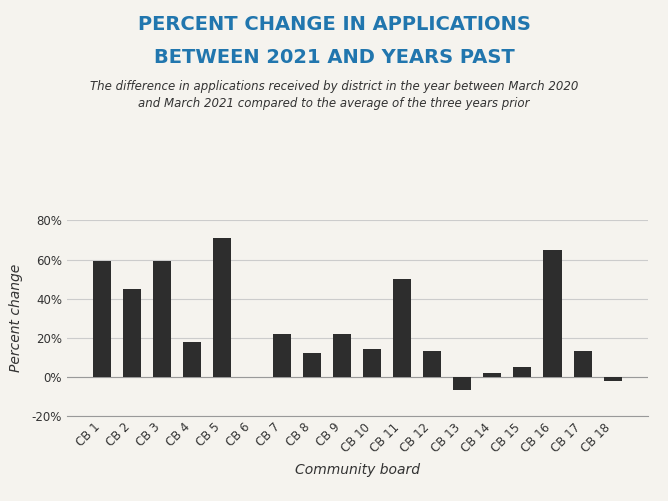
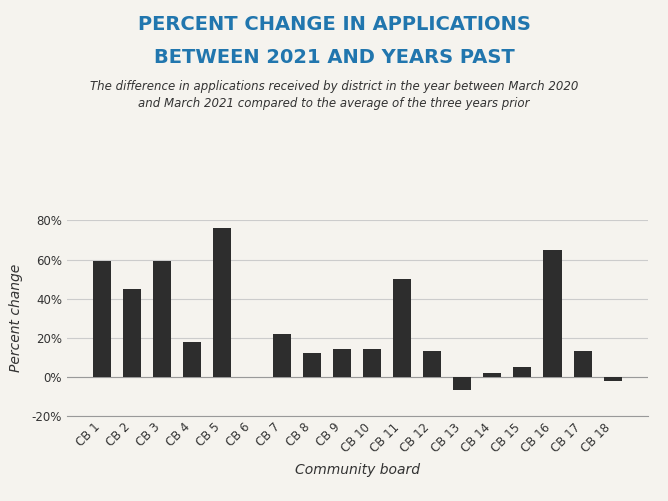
CB 5: 71% -> 76%
CB 9: 22% -> 14%
